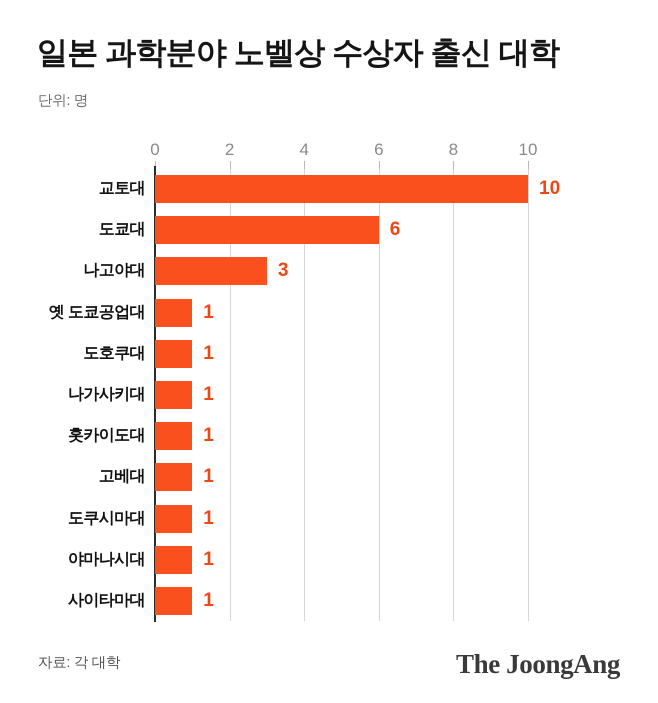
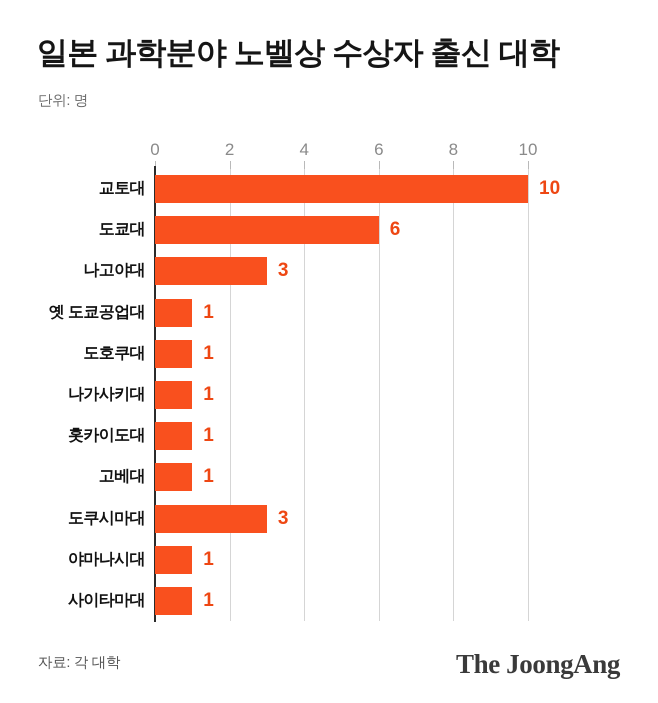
도쿠시마대: 1 -> 3
